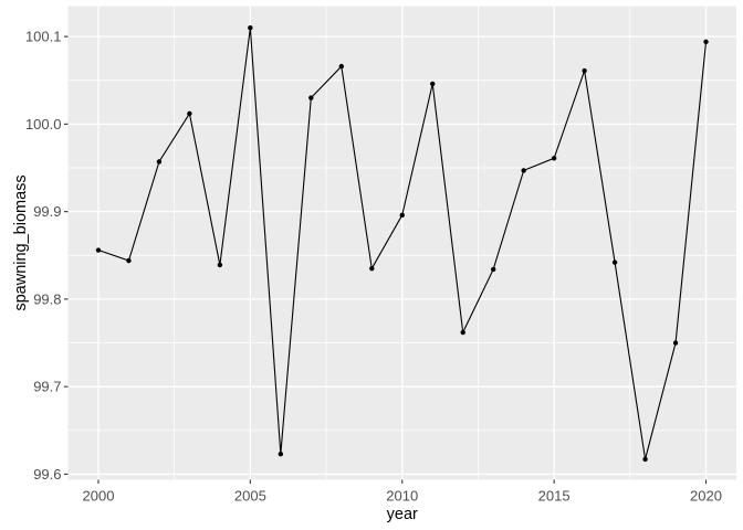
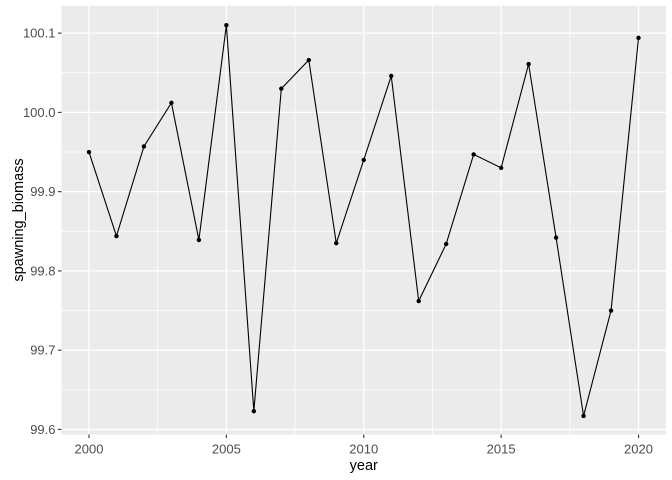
2000: 99.86 -> 99.95
2010: 99.90 -> 99.94
2015: 99.96 -> 99.93
